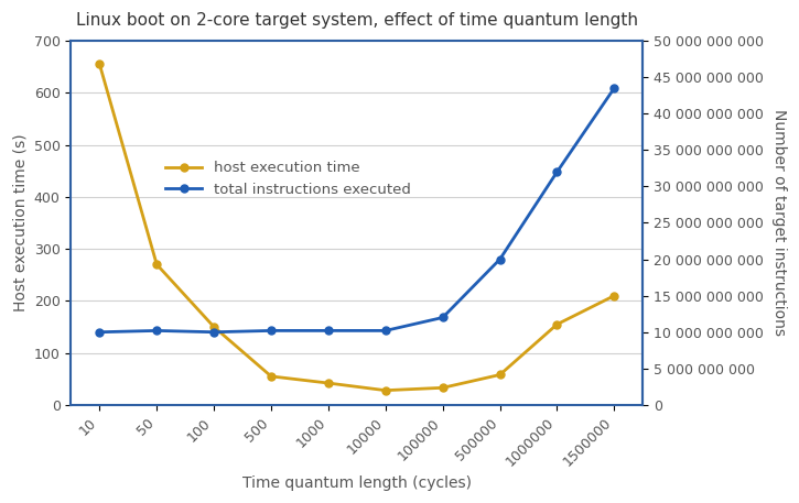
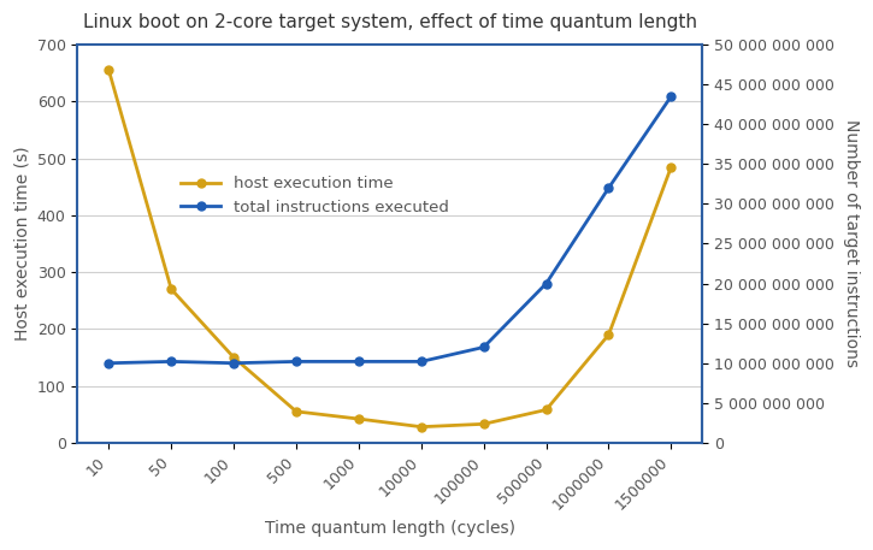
host execution time/1000000: 155 -> 190
host execution time/1500000: 210 -> 485
